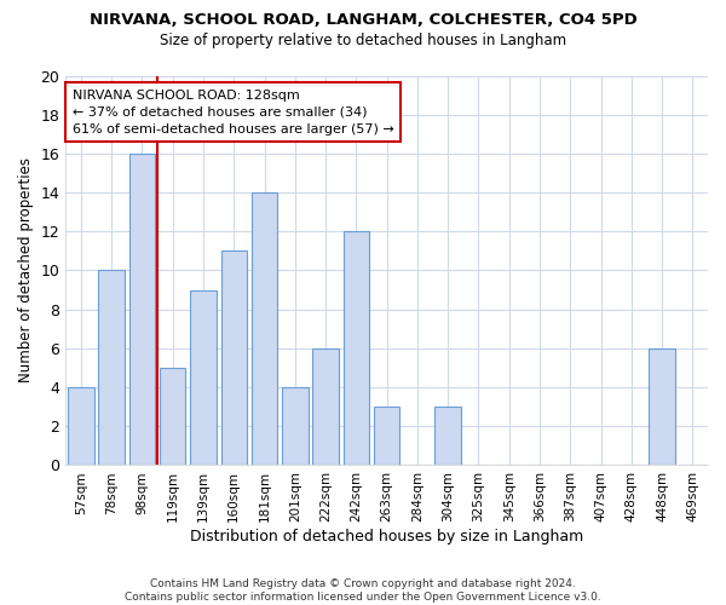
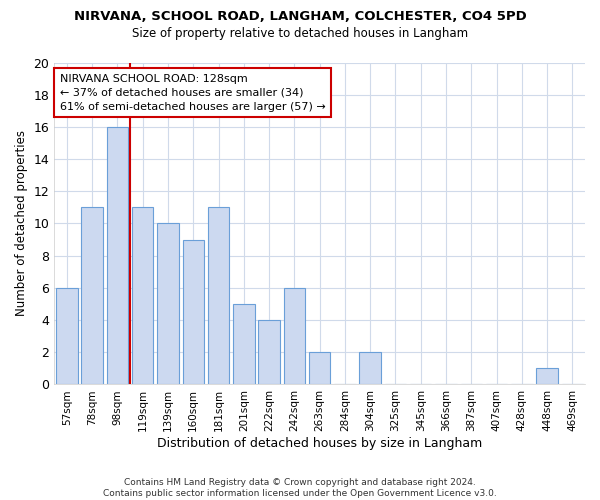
57sqm: 4 -> 6
78sqm: 10 -> 11
119sqm: 5 -> 11
139sqm: 9 -> 10
160sqm: 11 -> 9
181sqm: 14 -> 11
201sqm: 4 -> 5
222sqm: 6 -> 4
242sqm: 12 -> 6
263sqm: 3 -> 2
304sqm: 3 -> 2
448sqm: 6 -> 1
